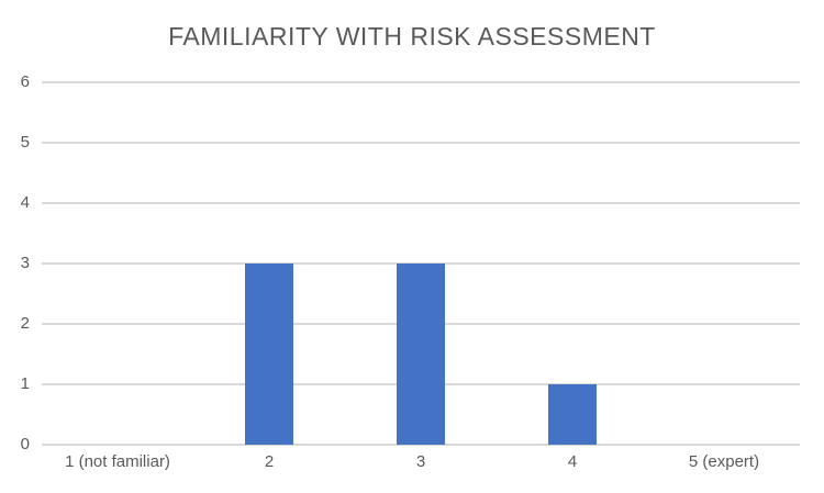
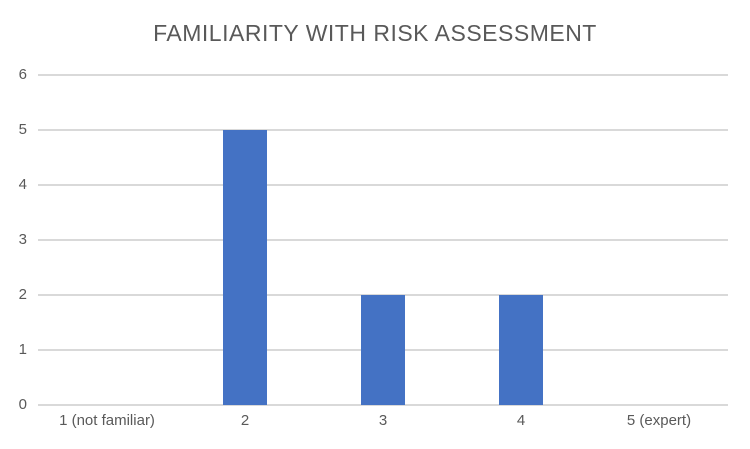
2: 3 -> 5
3: 3 -> 2
4: 1 -> 2
